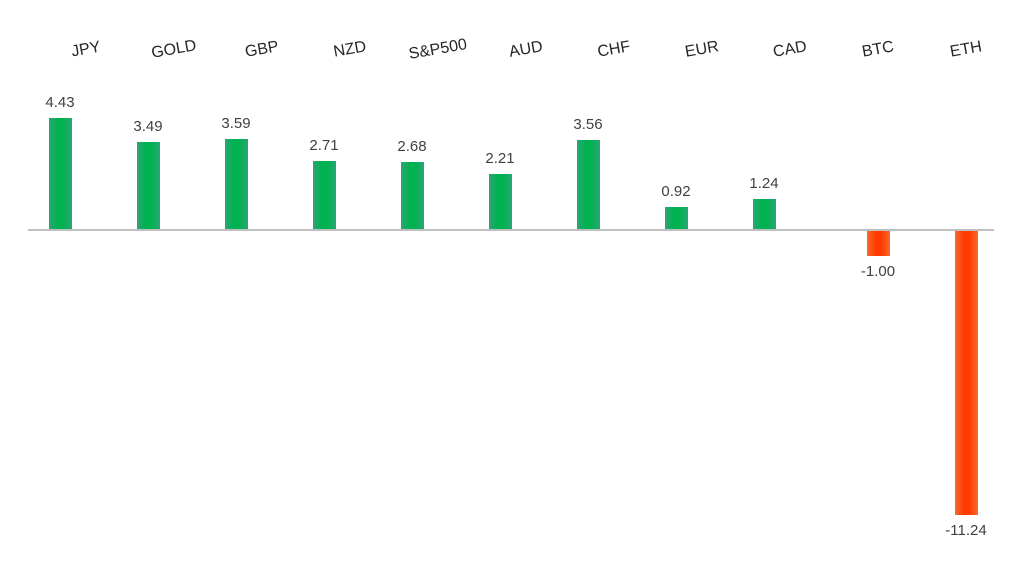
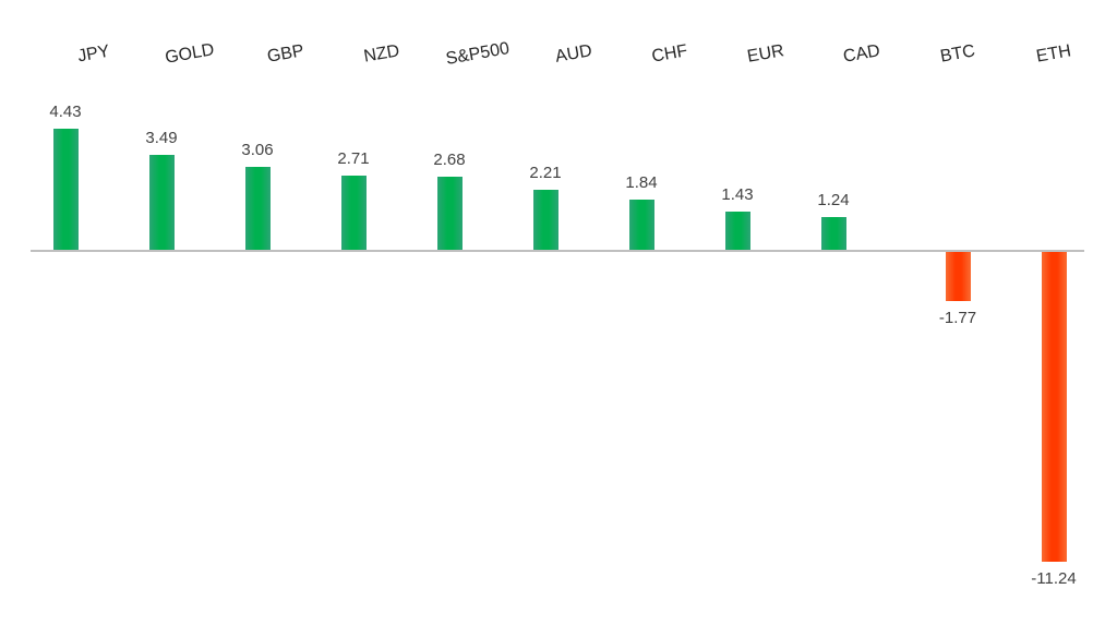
GBP: 3.59 -> 3.06
CHF: 3.56 -> 1.84
EUR: 0.92 -> 1.43
BTC: -1.00 -> -1.77
